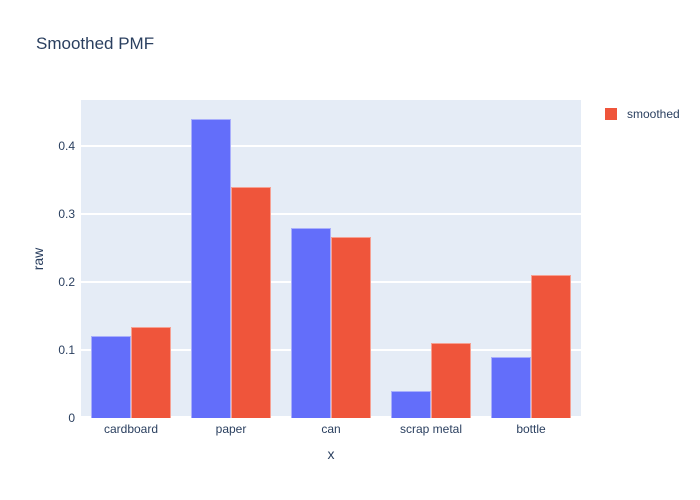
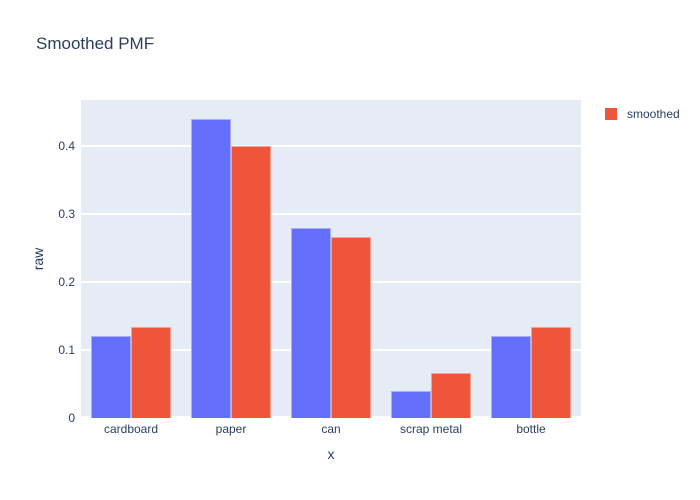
smoothed/paper: 0.34 -> 0.40
smoothed/scrap metal: 0.11 -> 0.07
raw/bottle: 0.09 -> 0.12
smoothed/bottle: 0.21 -> 0.13
